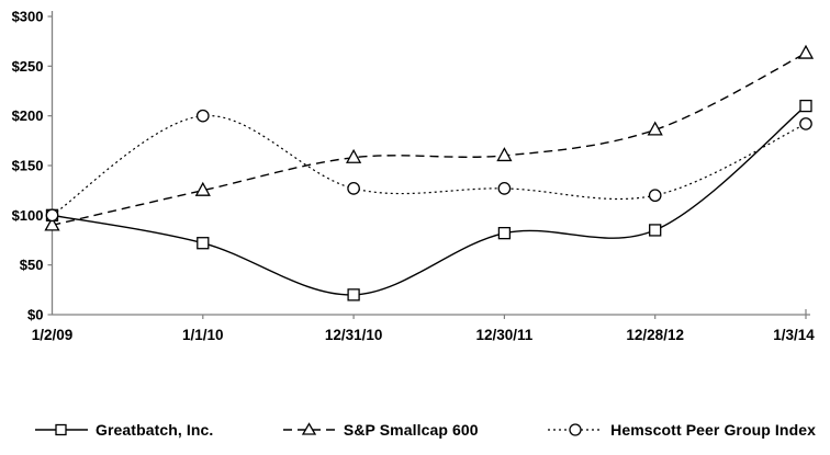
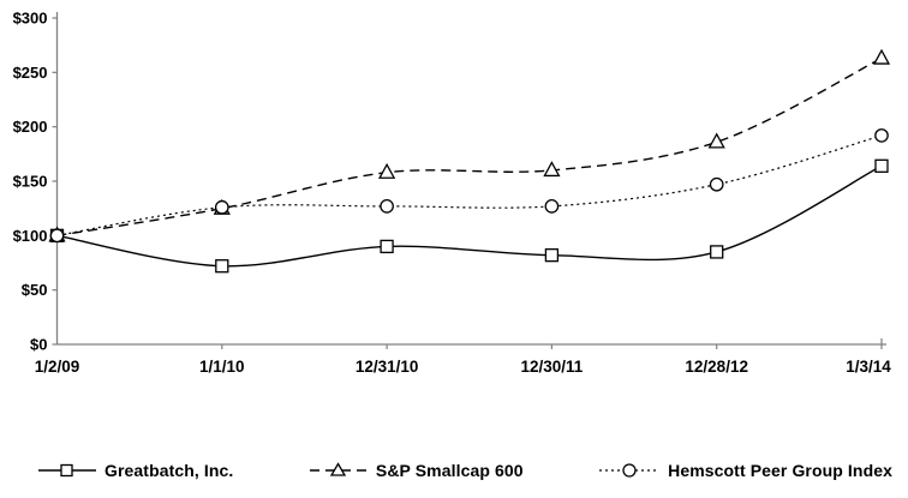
S&P Smallcap 600/1/2/09: $90 -> $100
Hemscott Peer Group Index/1/1/10: $200 -> $130
Greatbatch, Inc./12/31/10: $20 -> $90
Hemscott Peer Group Index/12/28/12: $120 -> $150
Greatbatch, Inc./1/3/14: $210 -> $160
